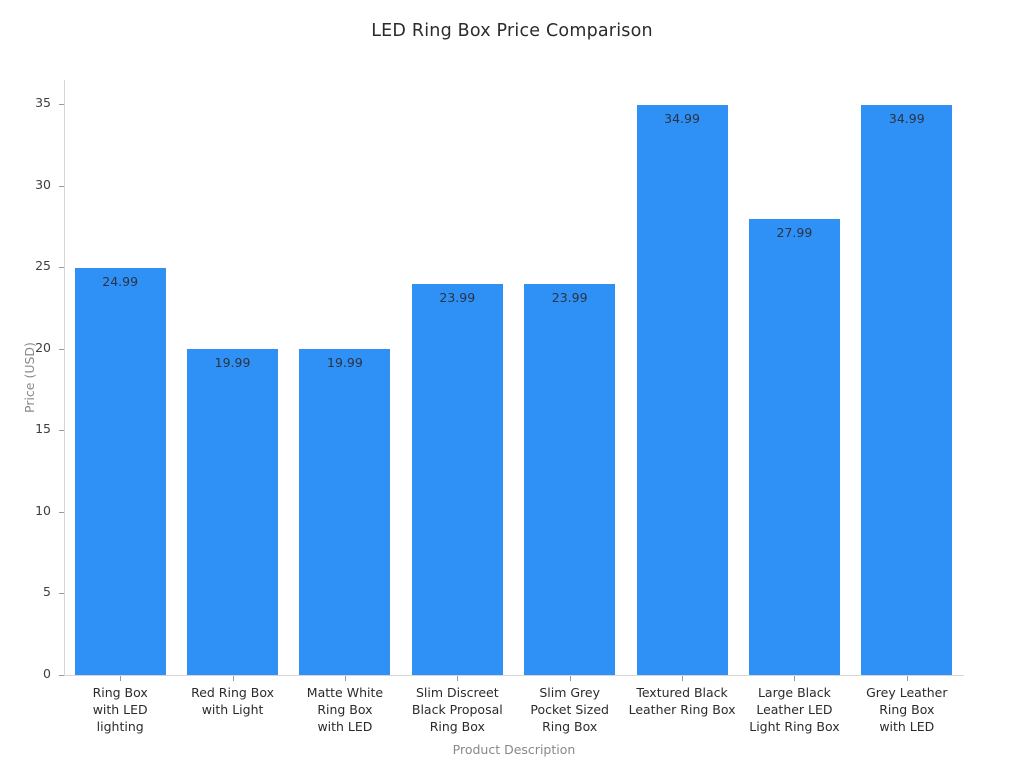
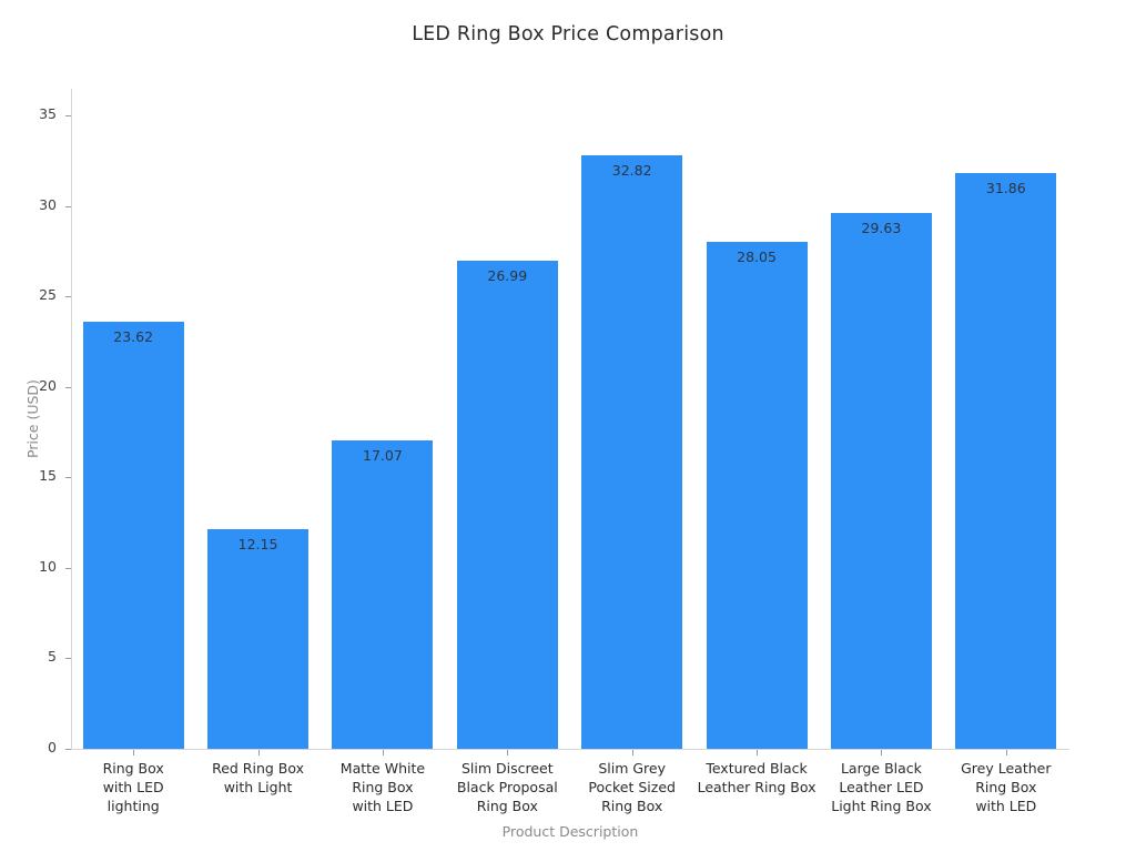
Ring Box with LED lighting: 24.99 -> 23.62
Red Ring Box with Light: 19.99 -> 12.15
Matte White Ring Box with LED: 19.99 -> 17.07
Slim Discreet Black Proposal Ring Box: 23.99 -> 26.99
Slim Grey Pocket Sized Ring Box: 23.99 -> 32.82
Textured Black Leather Ring Box: 34.99 -> 28.05
Large Black Leather LED Light Ring Box: 27.99 -> 29.63
Grey Leather Ring Box with LED: 34.99 -> 31.86
